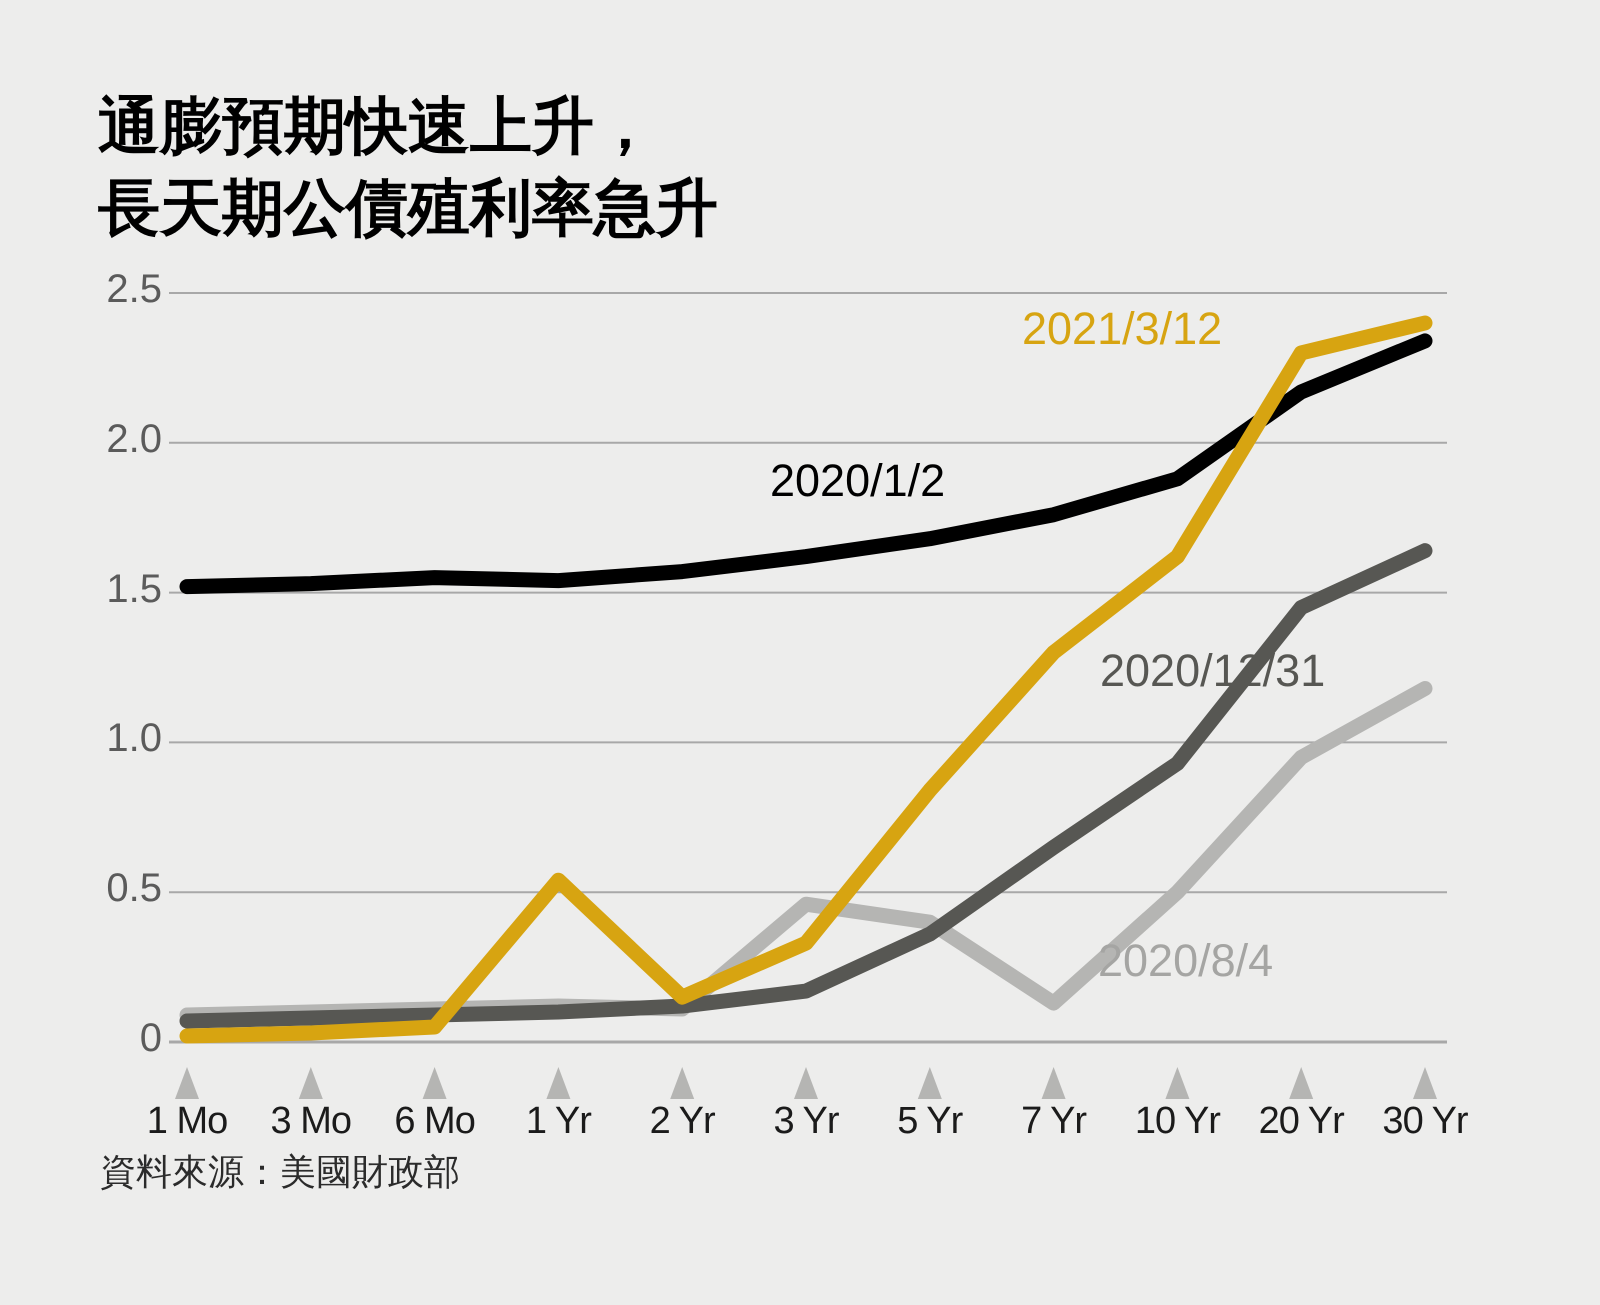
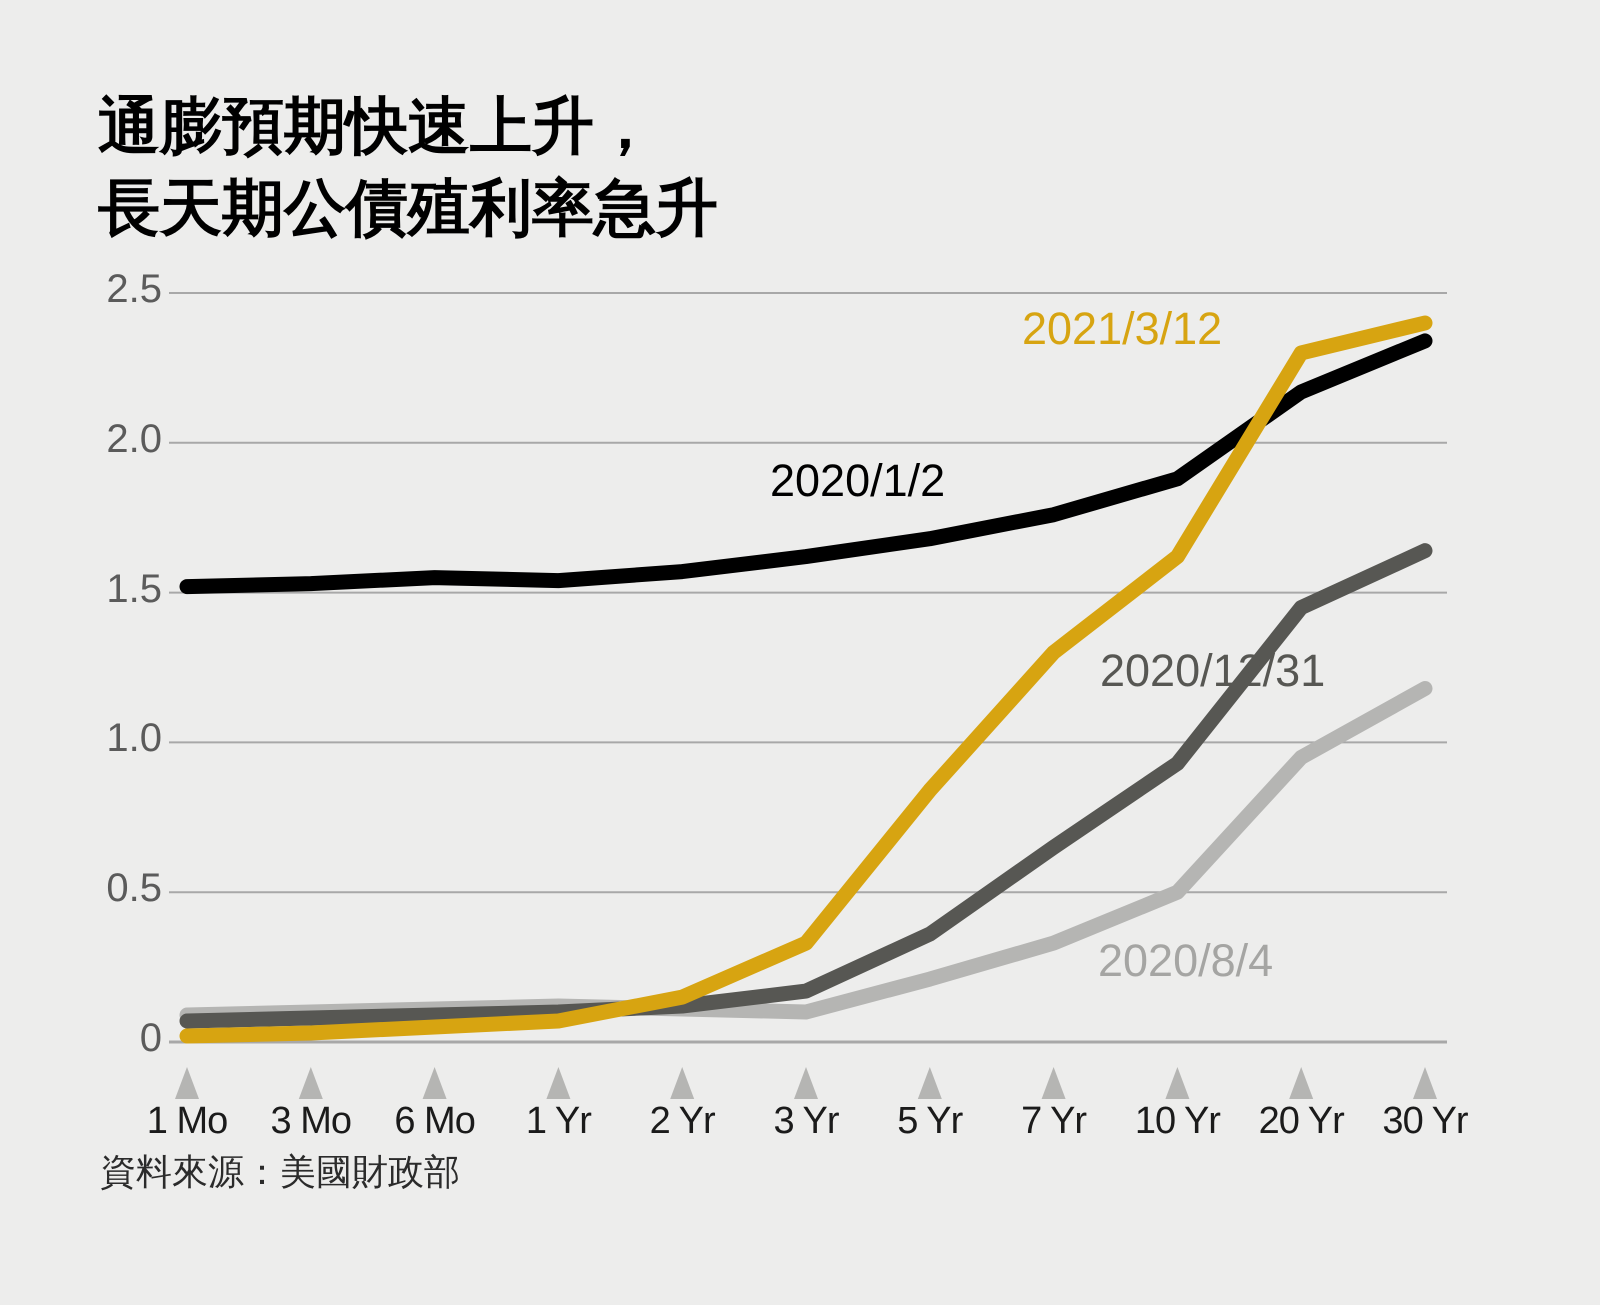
2021/3/12/1 Yr: 0.54 -> 0.07
2020/8/4/3 Yr: 0.46 -> 0.10
2020/8/4/5 Yr: 0.40 -> 0.21
2020/8/4/7 Yr: 0.13 -> 0.33
